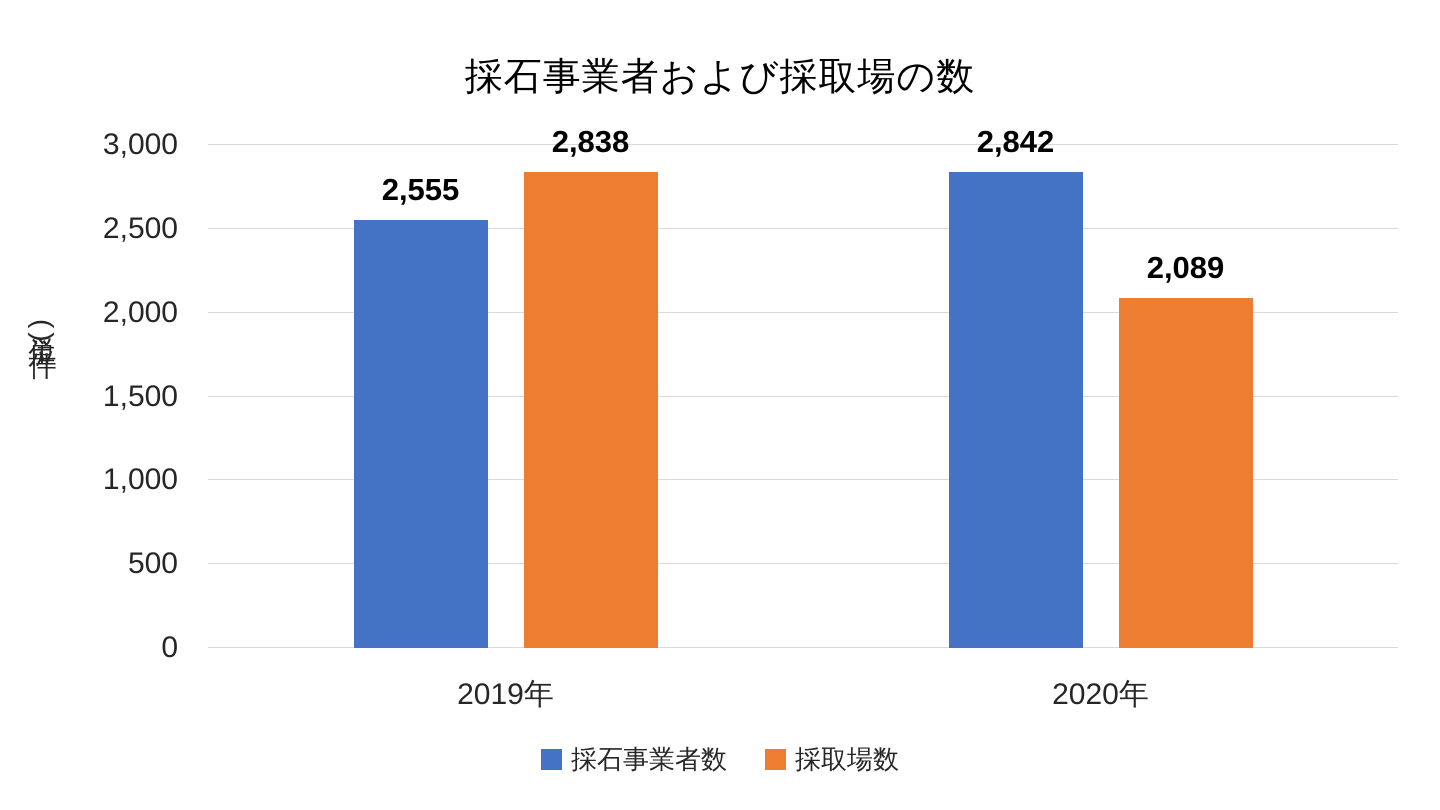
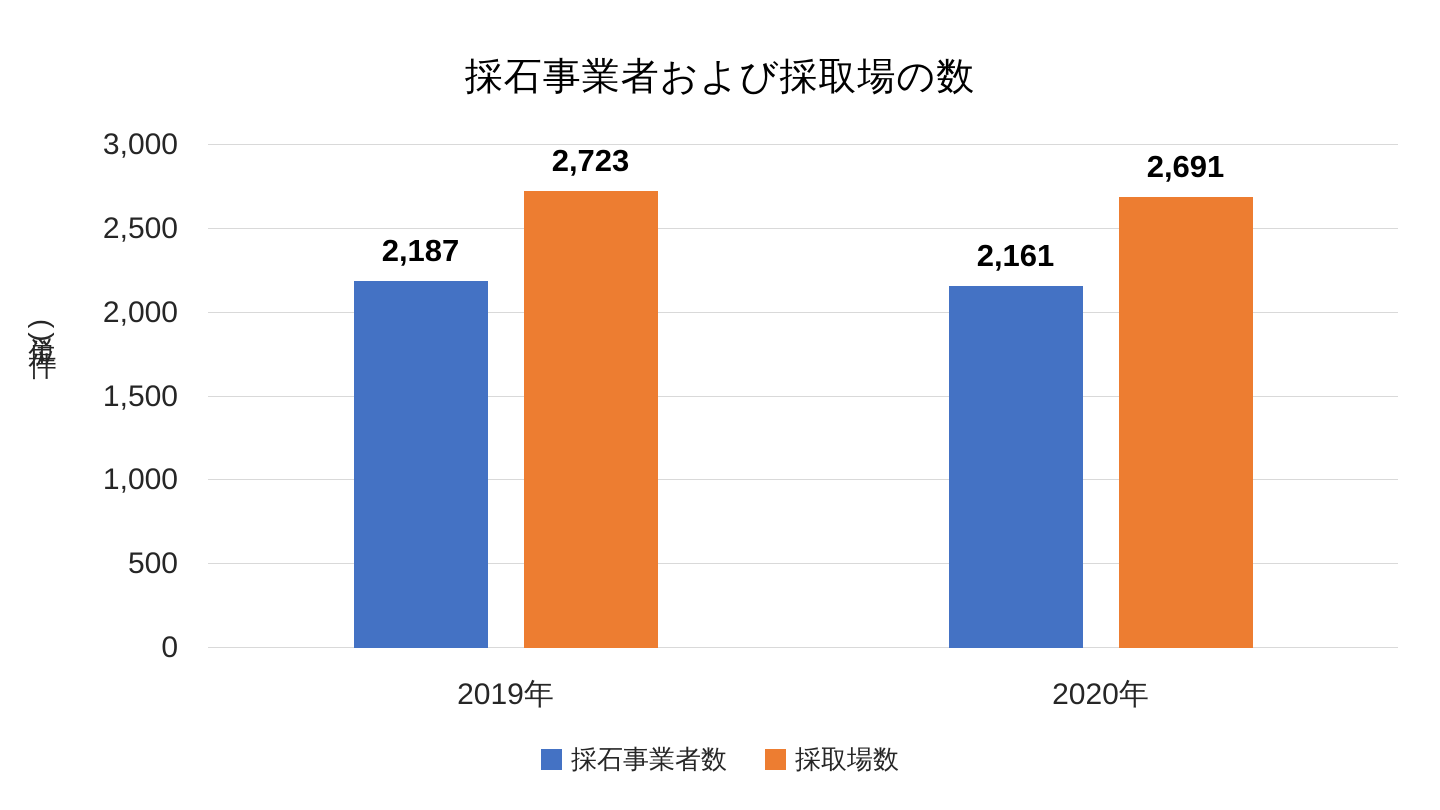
採石事業者数/2019年: 2,555 -> 2,187
採取場数/2019年: 2,838 -> 2,723
採石事業者数/2020年: 2,842 -> 2,161
採取場数/2020年: 2,089 -> 2,691
